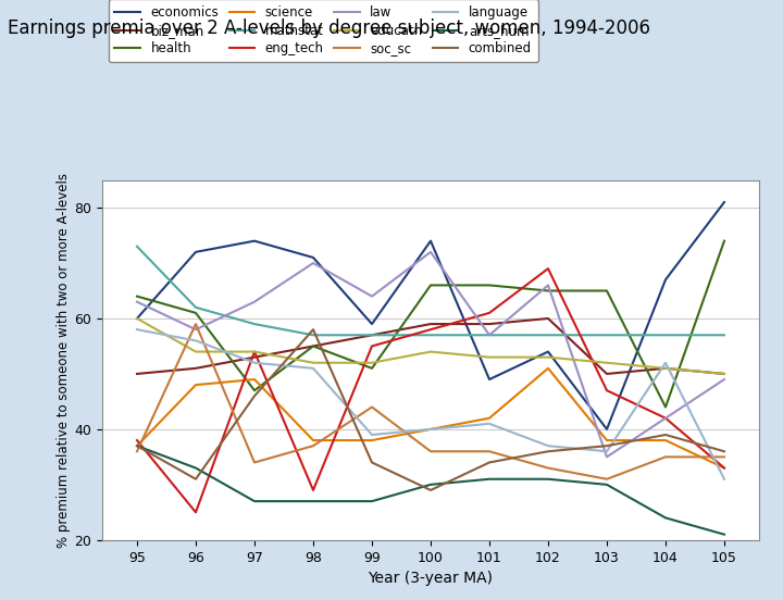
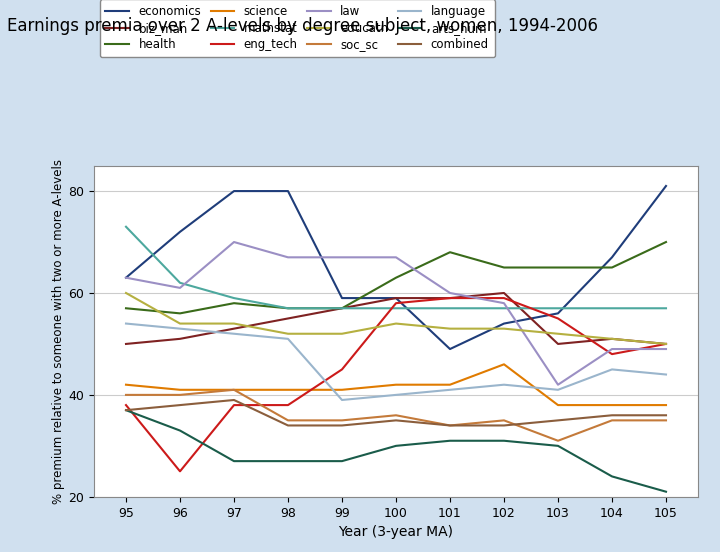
economics/95: 60 -> 63
health/95: 64 -> 57
science/95: 37 -> 42
soc_sc/95: 36 -> 40
language/95: 58 -> 54
health/96: 61 -> 56
science/96: 48 -> 41
law/96: 58 -> 61
soc_sc/96: 59 -> 40
language/96: 56 -> 53
combined/96: 31 -> 38
economics/97: 74 -> 80
health/97: 47 -> 58
science/97: 49 -> 41
eng_tech/97: 54 -> 38
law/97: 63 -> 70
soc_sc/97: 34 -> 41
combined/97: 46 -> 39
economics/98: 71 -> 80
health/98: 55 -> 57
science/98: 38 -> 41
eng_tech/98: 29 -> 38
law/98: 70 -> 67
soc_sc/98: 37 -> 35
combined/98: 58 -> 34
health/99: 51 -> 57
science/99: 38 -> 41
eng_tech/99: 55 -> 45
law/99: 64 -> 67
soc_sc/99: 44 -> 35
economics/100: 74 -> 59
health/100: 66 -> 63
science/100: 40 -> 42
law/100: 72 -> 67
combined/100: 29 -> 35
health/101: 66 -> 68
eng_tech/101: 61 -> 59
law/101: 57 -> 60
soc_sc/101: 36 -> 34
science/102: 51 -> 46
eng_tech/102: 69 -> 59
law/102: 66 -> 58
soc_sc/102: 33 -> 35
language/102: 37 -> 42
combined/102: 36 -> 34
economics/103: 40 -> 56
eng_tech/103: 47 -> 55
law/103: 35 -> 42
language/103: 36 -> 41
combined/103: 37 -> 35
health/104: 44 -> 65
eng_tech/104: 42 -> 48
law/104: 42 -> 49
language/104: 52 -> 45
combined/104: 39 -> 36
health/105: 74 -> 70
science/105: 33 -> 38
eng_tech/105: 33 -> 50
language/105: 31 -> 44
